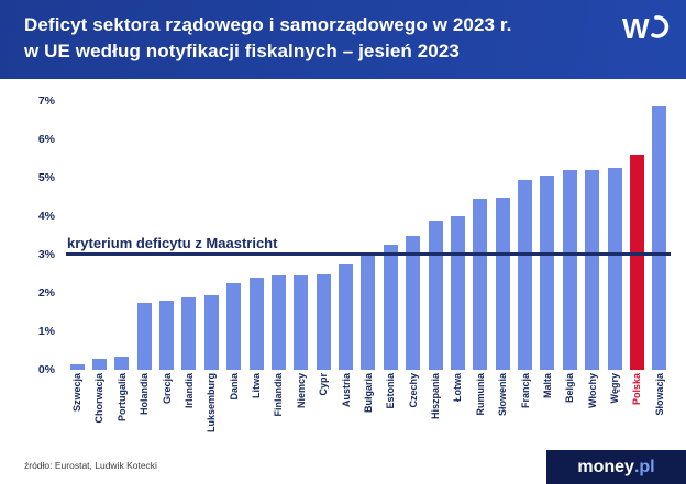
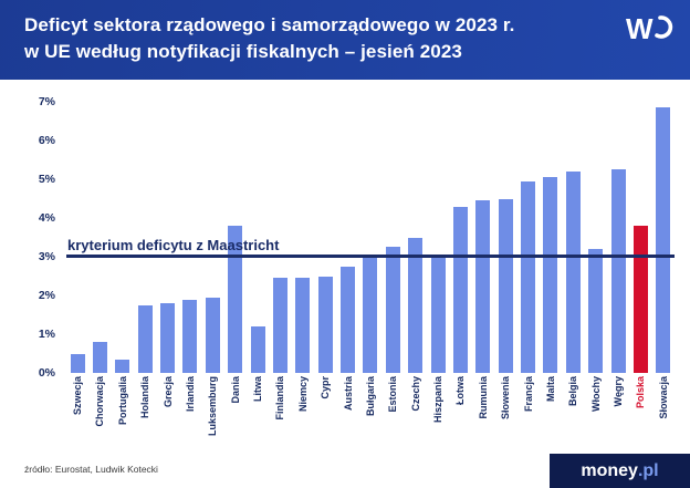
Szwecja: 0.1% -> 0.5%
Chorwacja: 0.3% -> 0.8%
Dania: 2.2% -> 3.8%
Litwa: 2.4% -> 1.2%
Hiszpania: 3.9% -> 3.0%
Łotwa: 4.0% -> 4.3%
Włochy: 5.2% -> 3.2%
Polska: 5.6% -> 3.8%
